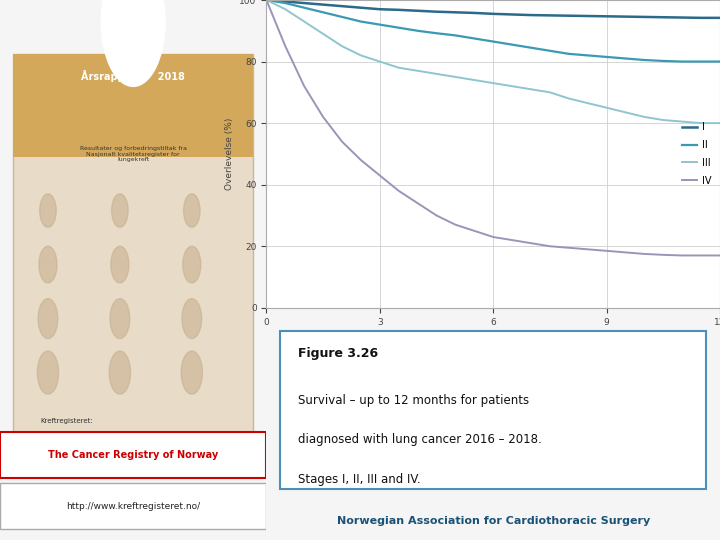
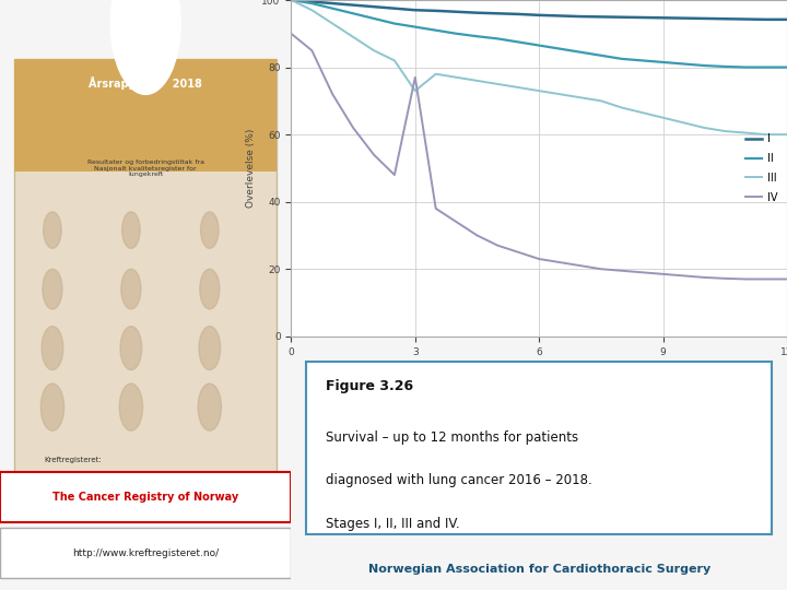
IV/0: 100.0 -> 90.0
III/3: 80.0 -> 73.0
IV/3: 43.0 -> 77.0
